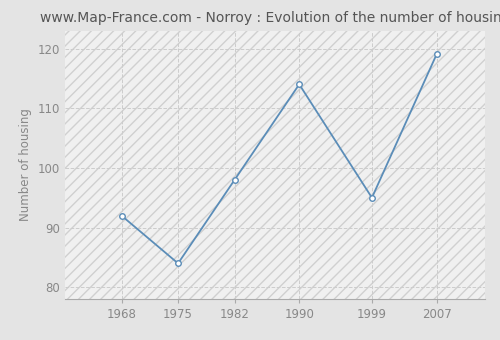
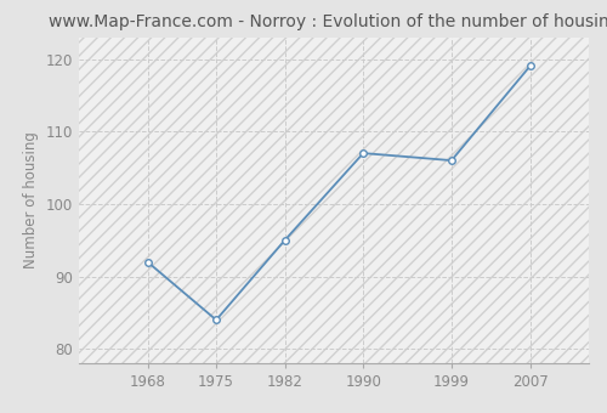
1982: 98 -> 95
1990: 114 -> 107
1999: 95 -> 106
